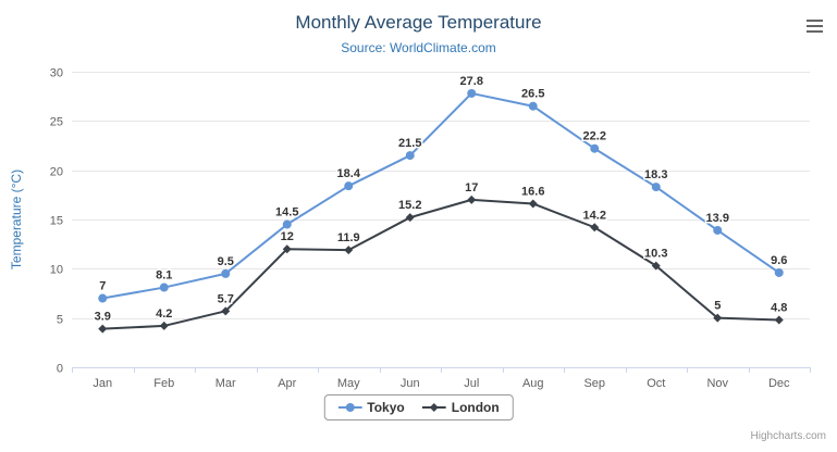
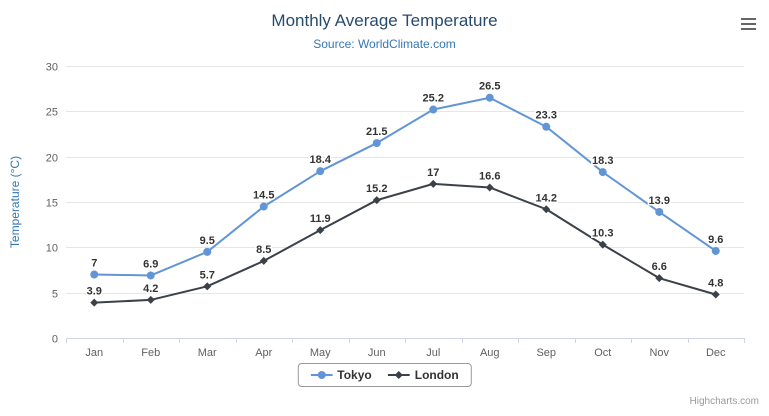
Tokyo/Feb: 8.1 -> 6.9
London/Apr: 12 -> 8.5
Tokyo/Jul: 27.8 -> 25.2
Tokyo/Sep: 22.2 -> 23.3
London/Nov: 5 -> 6.6
